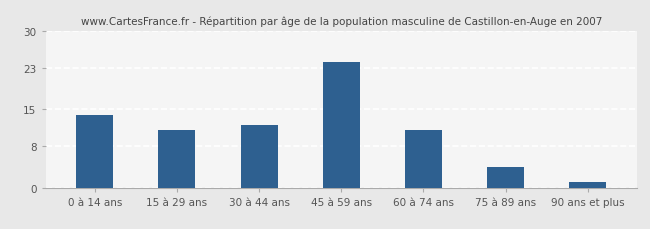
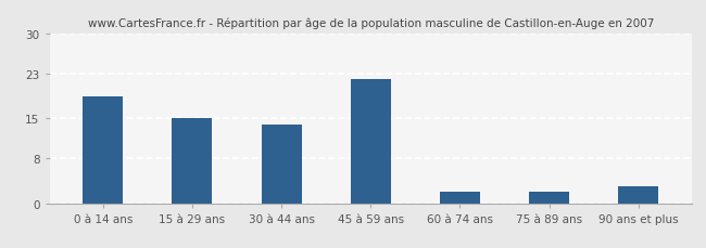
0 à 14 ans: 14 -> 19
15 à 29 ans: 11 -> 15
30 à 44 ans: 12 -> 14
45 à 59 ans: 24 -> 22
60 à 74 ans: 11 -> 2
75 à 89 ans: 4 -> 2
90 ans et plus: 1 -> 3
